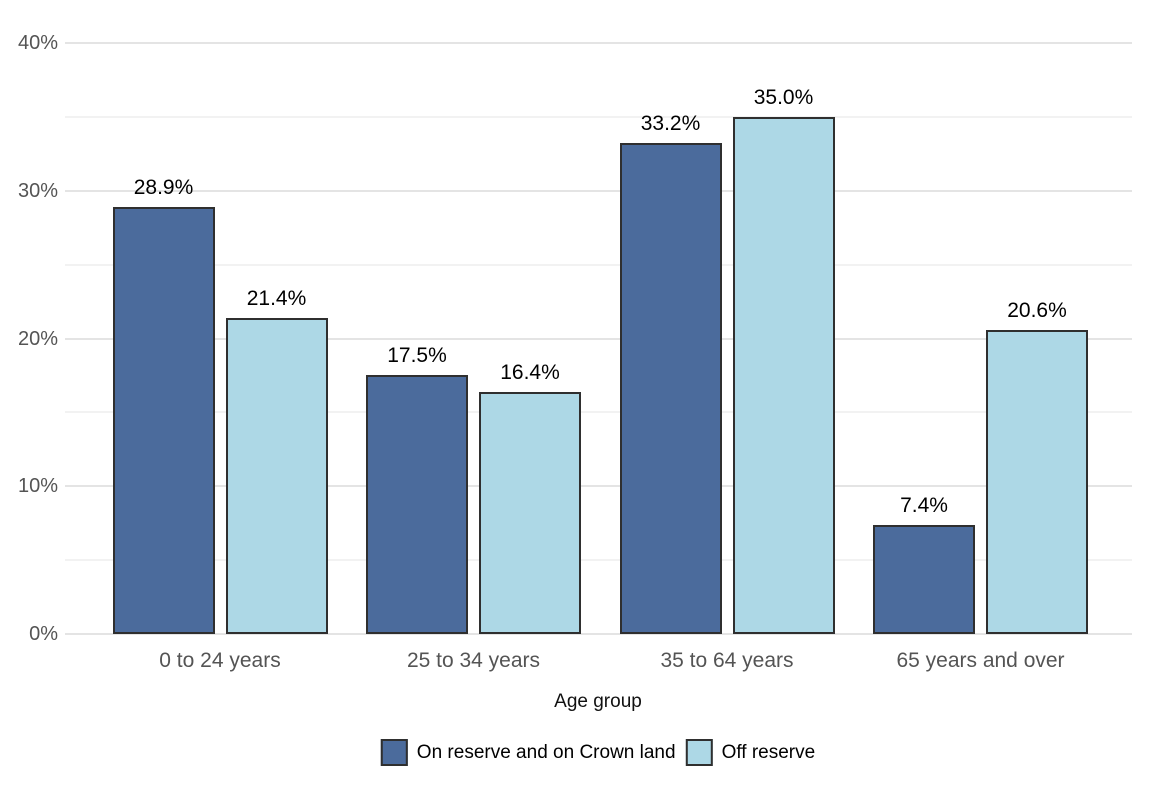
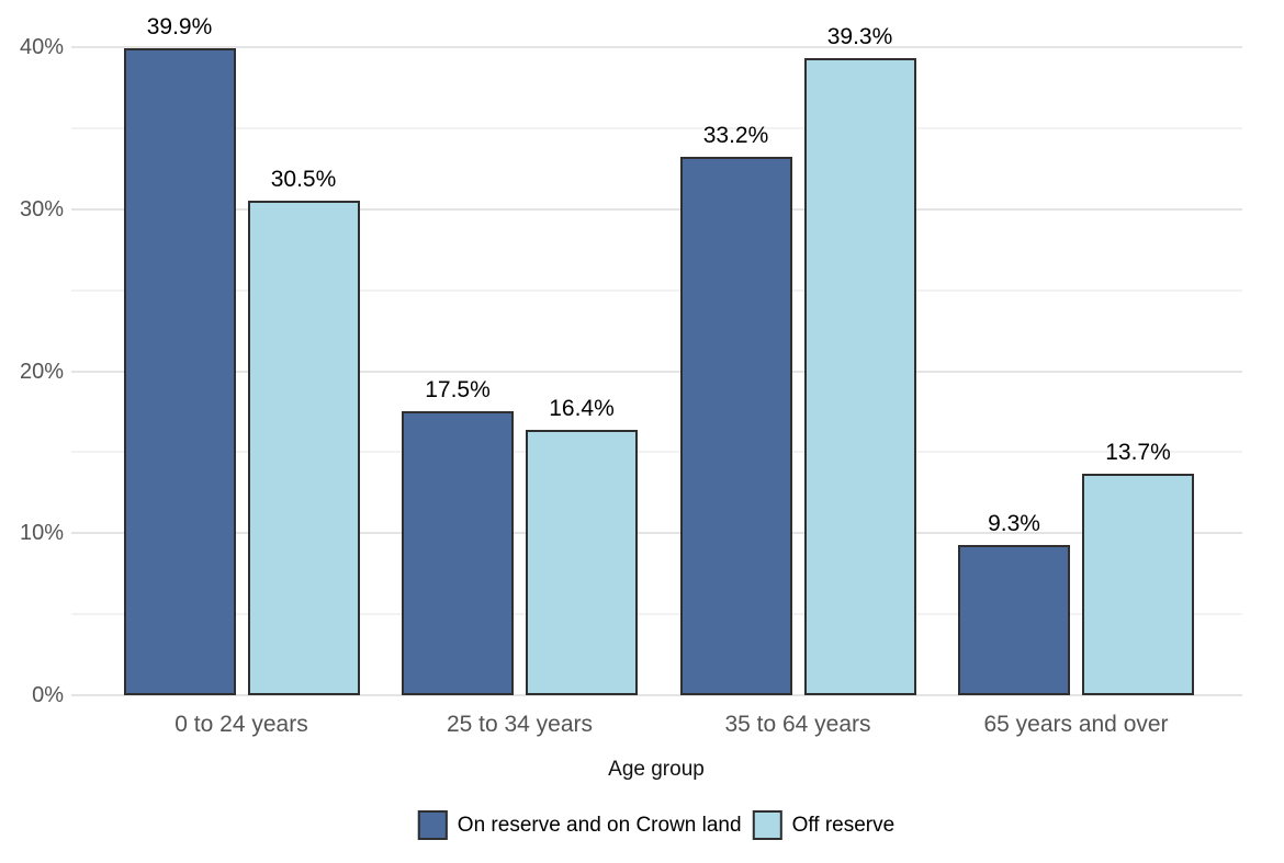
On reserve and on Crown land/0 to 24 years: 28.9% -> 39.9%
Off reserve/0 to 24 years: 21.4% -> 30.5%
Off reserve/35 to 64 years: 35.0% -> 39.3%
On reserve and on Crown land/65 years and over: 7.4% -> 9.3%
Off reserve/65 years and over: 20.6% -> 13.7%
